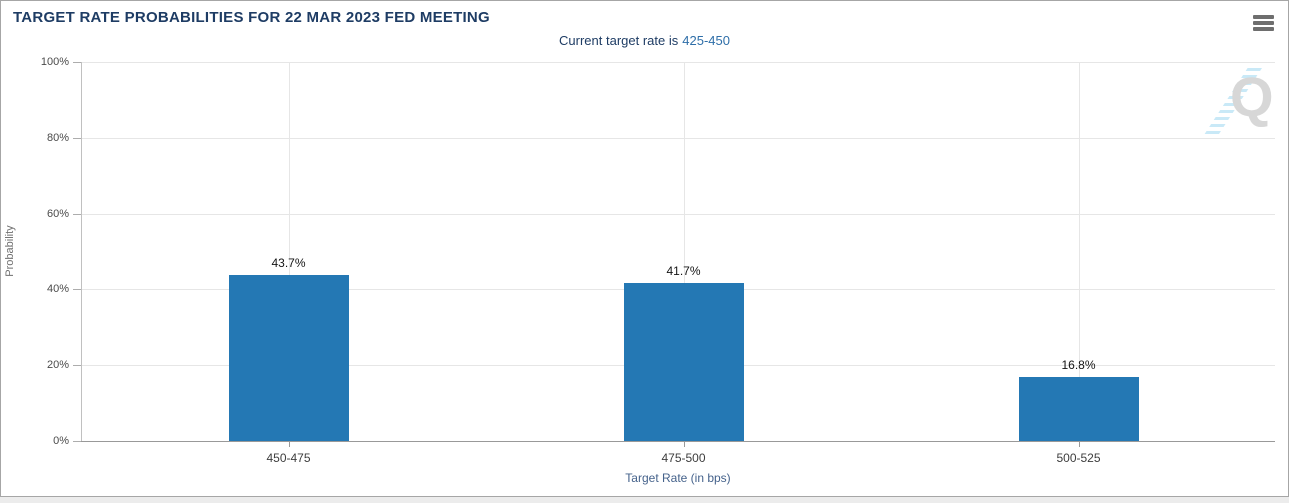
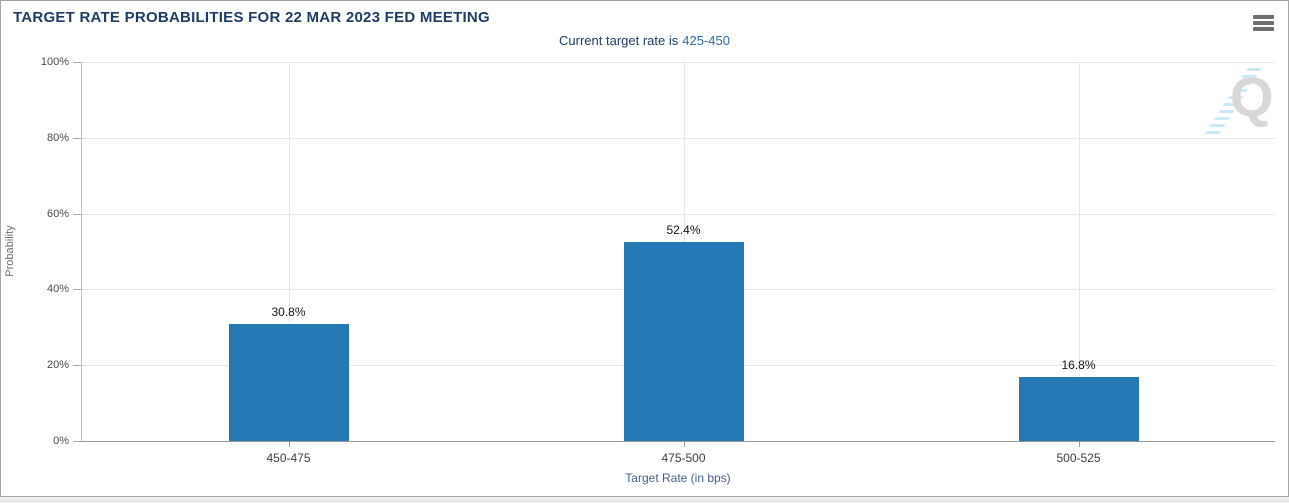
450-475: 43.7% -> 30.8%
475-500: 41.7% -> 52.4%
